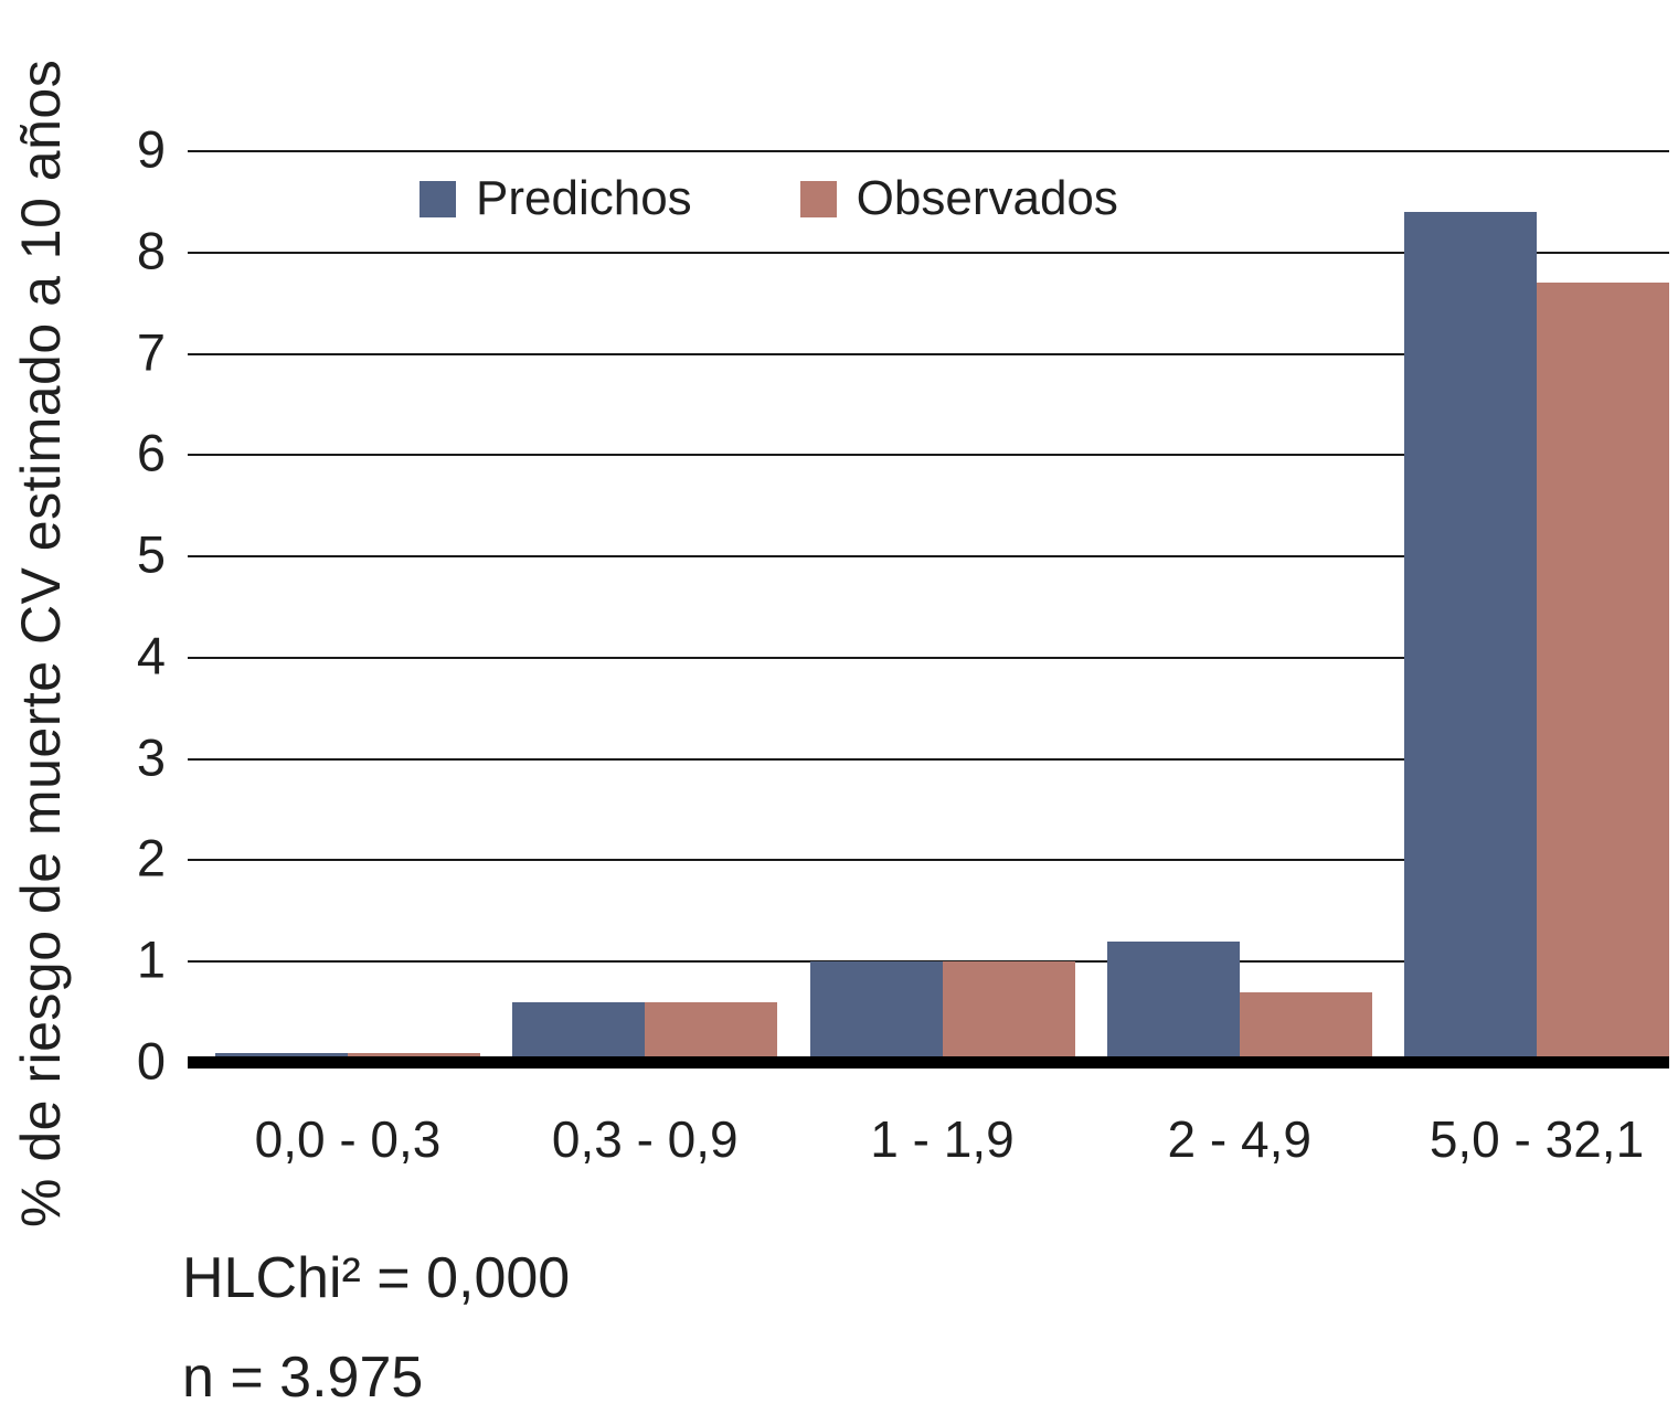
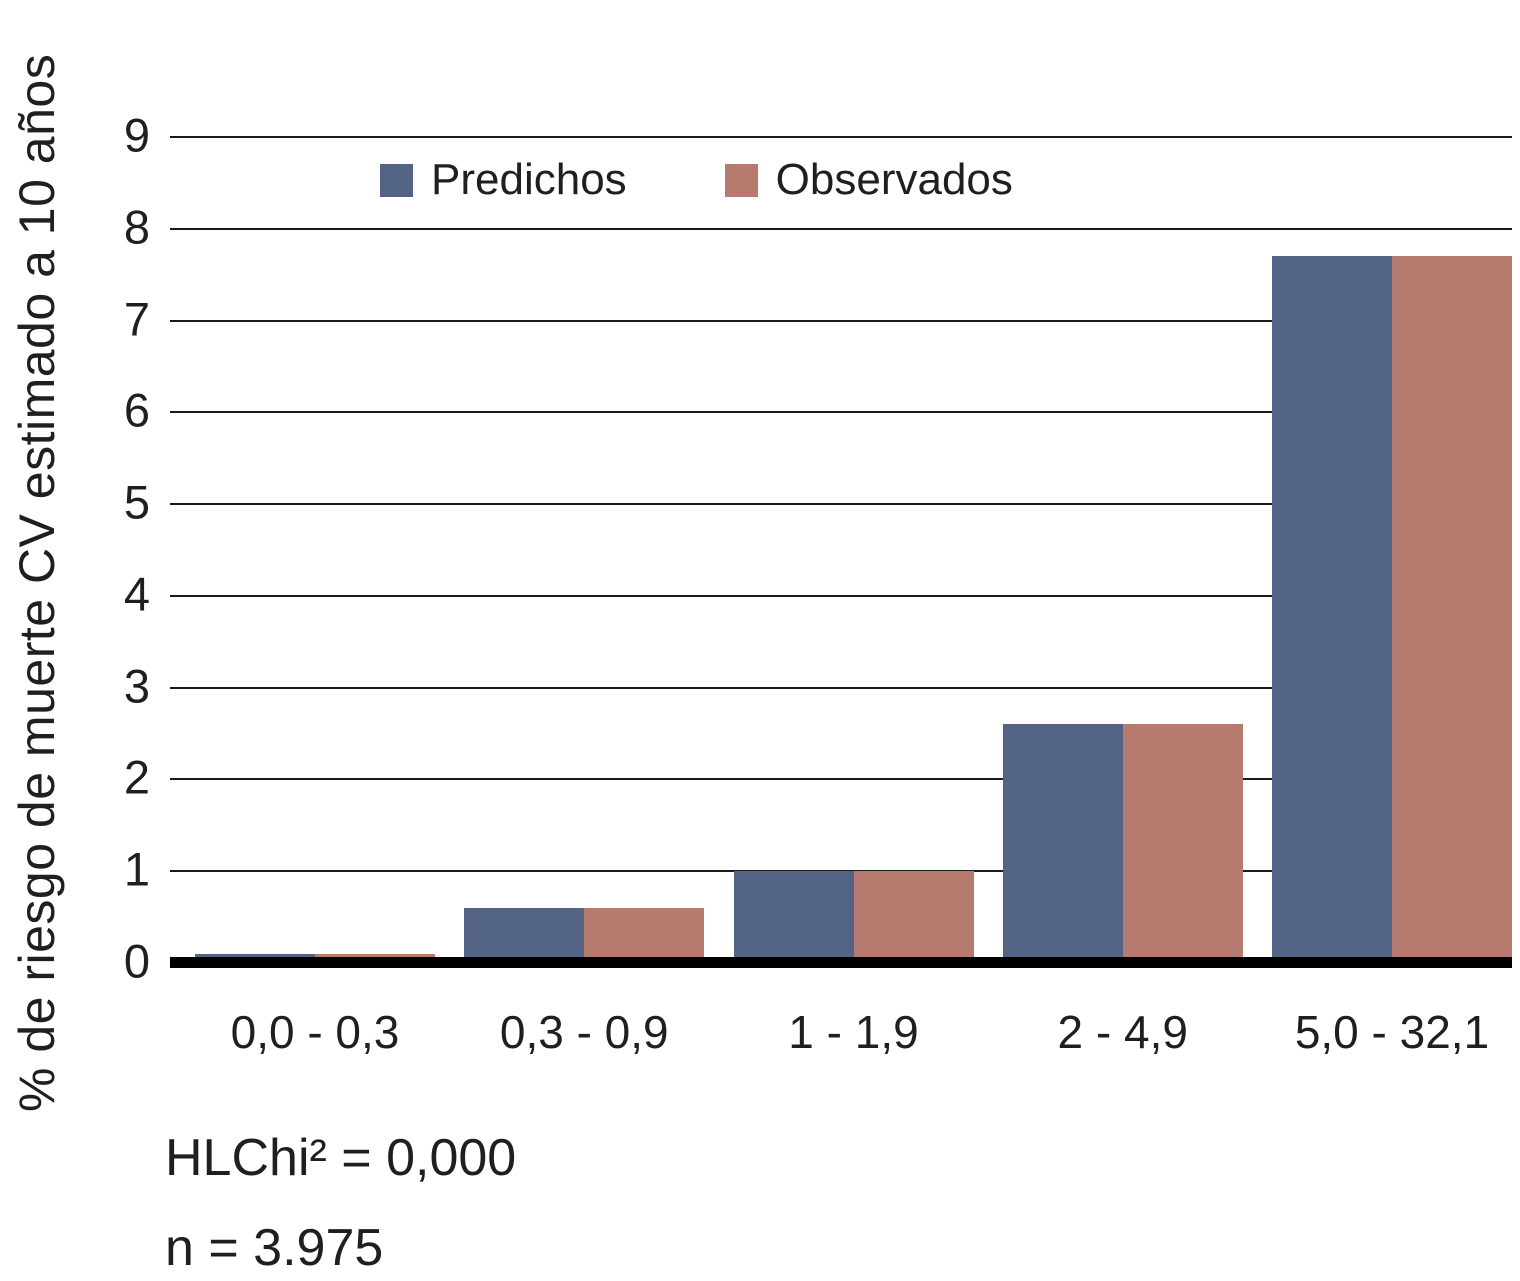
Predichos/2 - 4,9: 1.2 -> 2.6
Observados/2 - 4,9: 0.7 -> 2.6
Predichos/5,0 - 32,1: 8.4 -> 7.7
